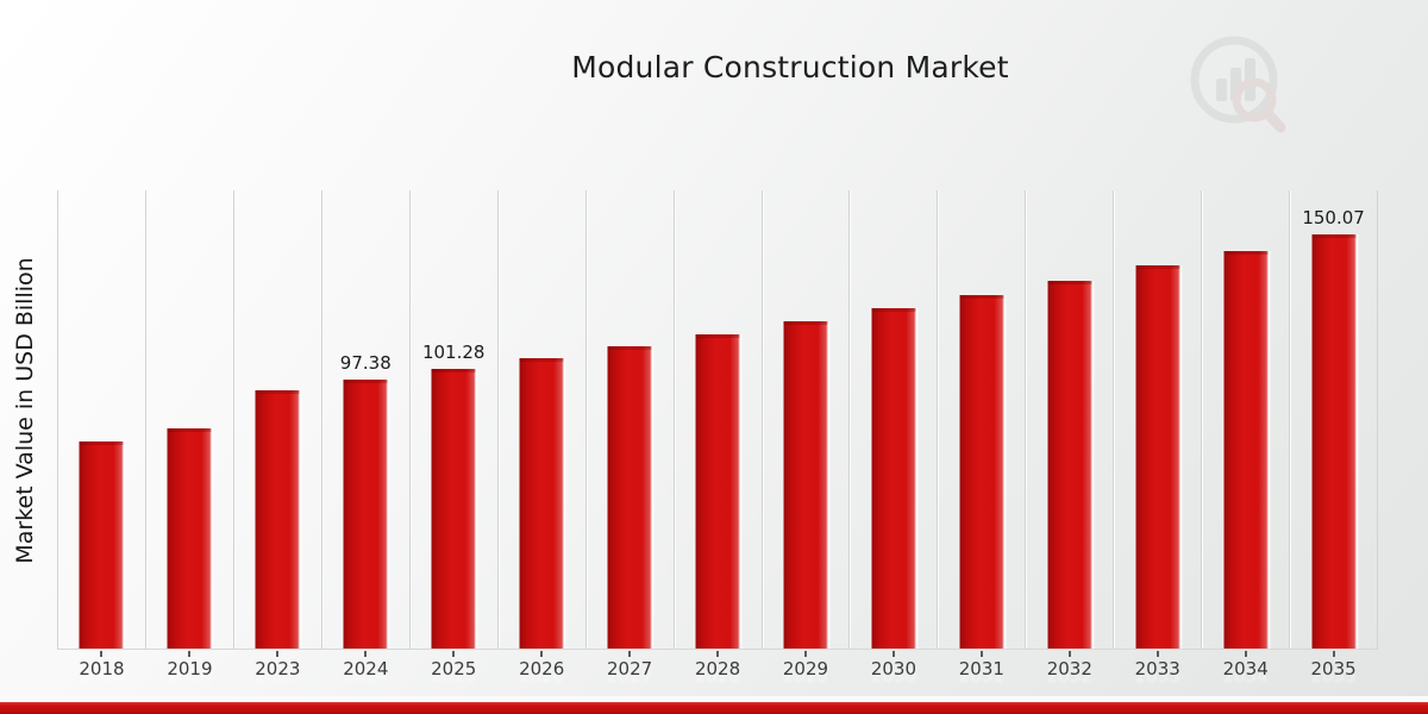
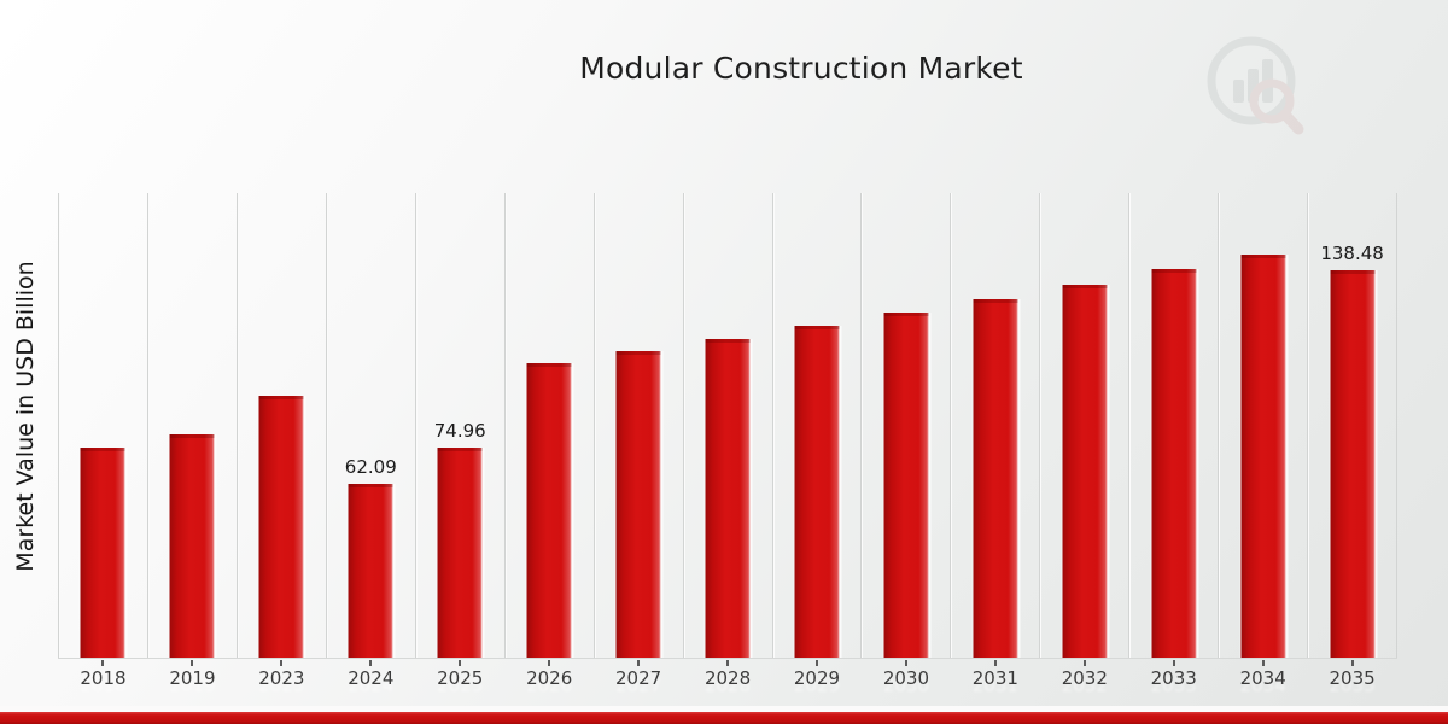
2024: 97.38 -> 62.09
2025: 101.28 -> 74.96
2035: 150.07 -> 138.48
